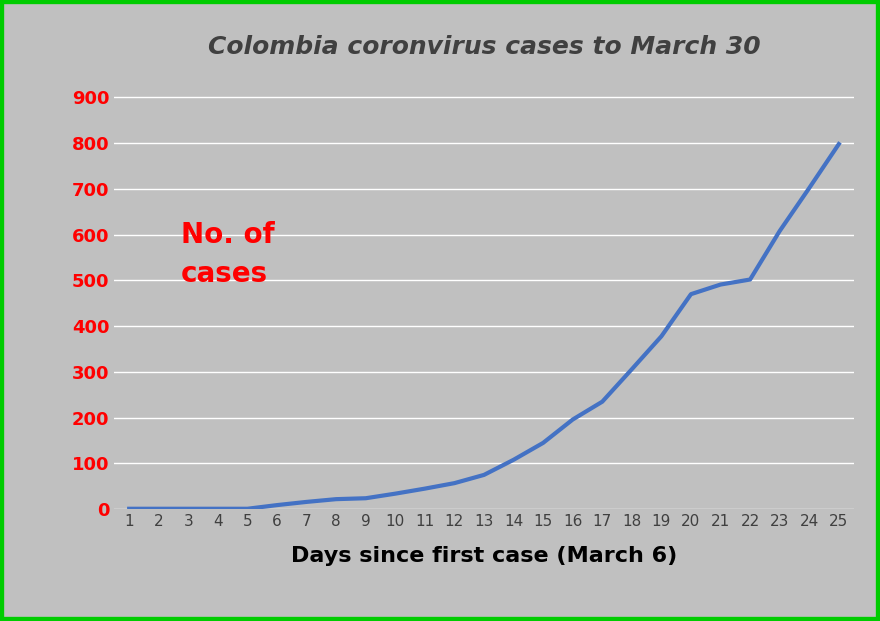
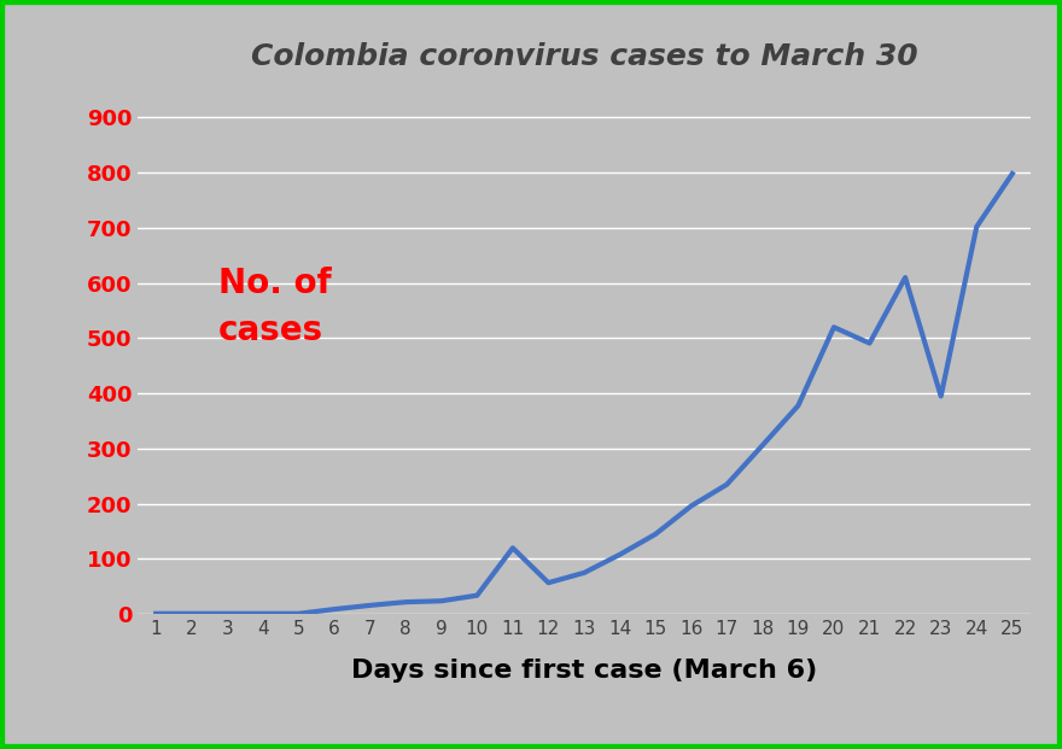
11: 45 -> 120
20: 470 -> 520
22: 502 -> 610
23: 608 -> 395
